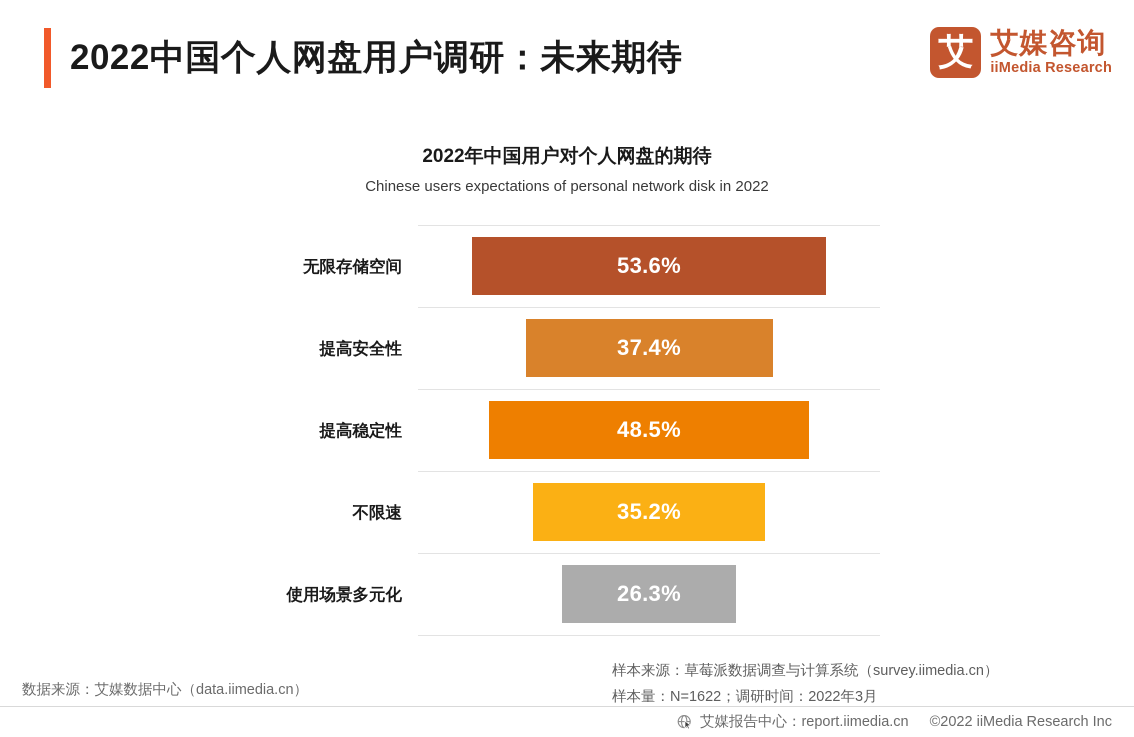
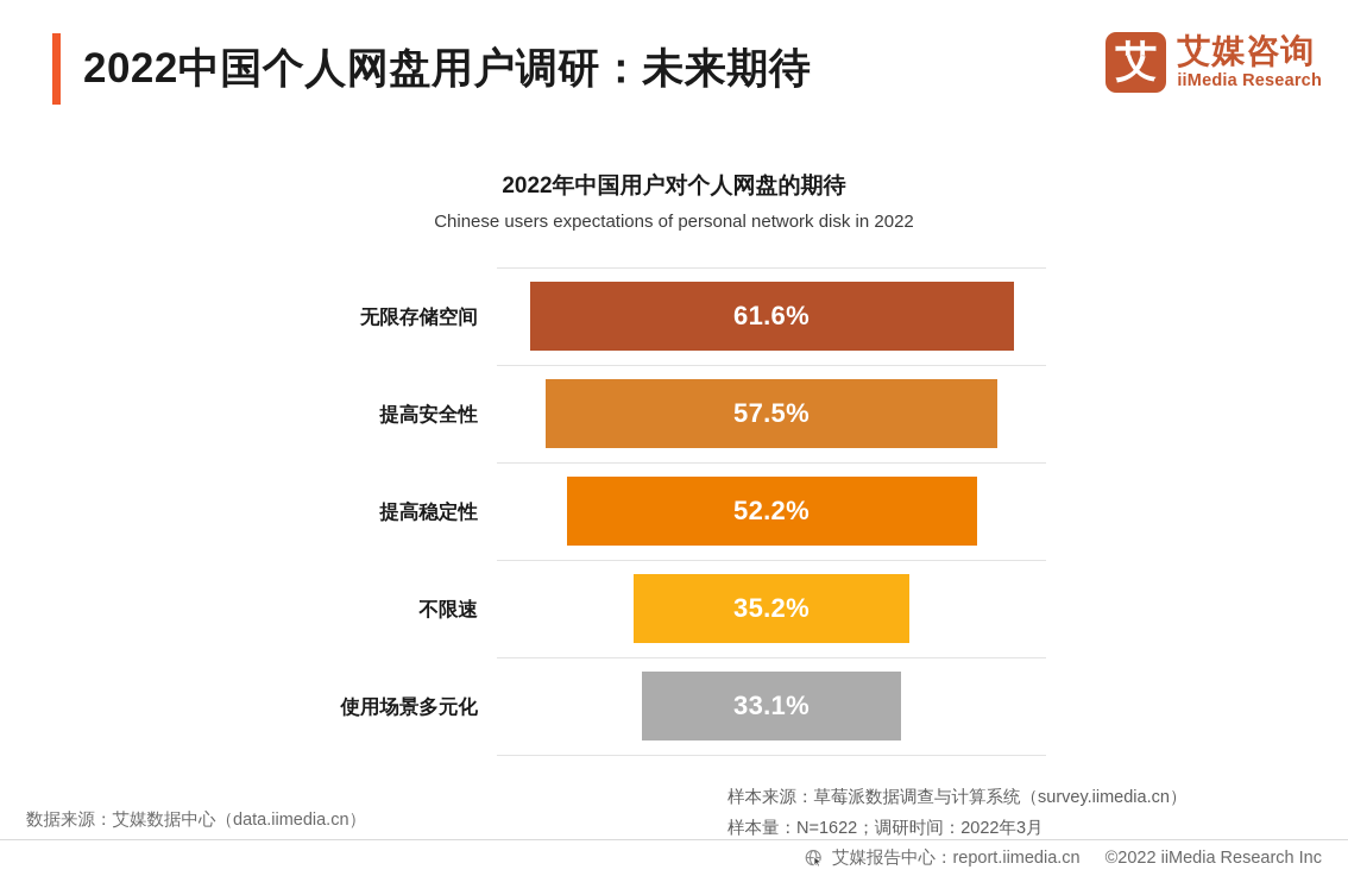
无限存储空间: 53.6% -> 61.6%
提高安全性: 37.4% -> 57.5%
提高稳定性: 48.5% -> 52.2%
使用场景多元化: 26.3% -> 33.1%
